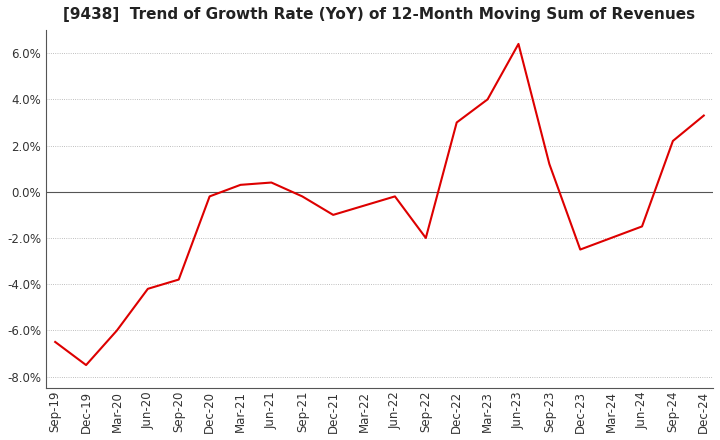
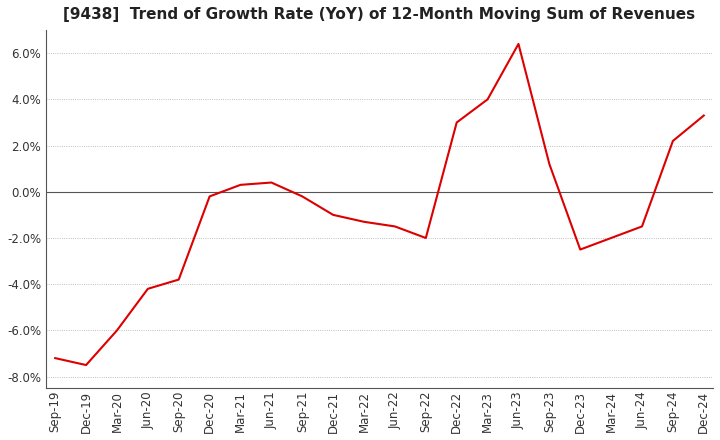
Sep-19: -6.5% -> -7.2%
Mar-22: -0.6% -> -1.3%
Jun-22: -0.2% -> -1.5%
